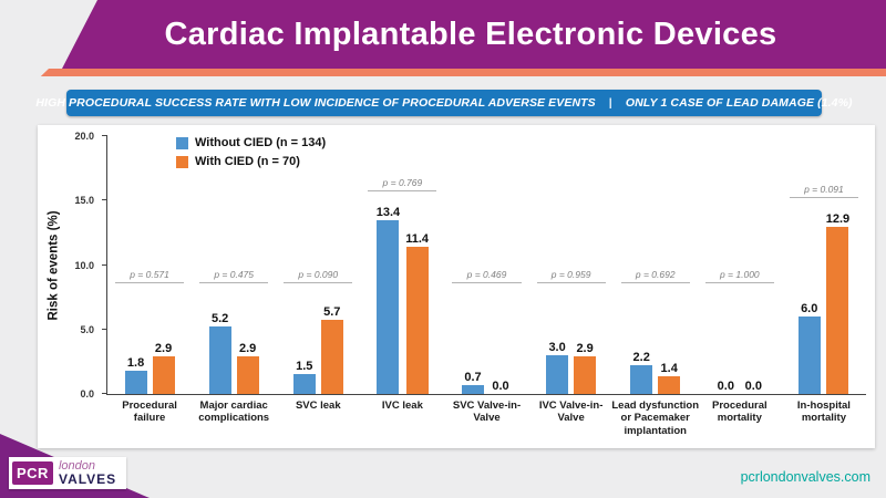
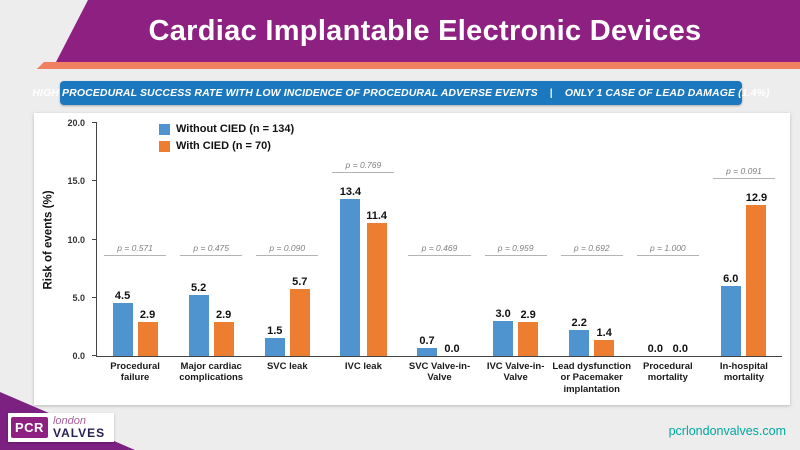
Without CIED (n = 134)/Procedural failure: 1.8 -> 4.5
